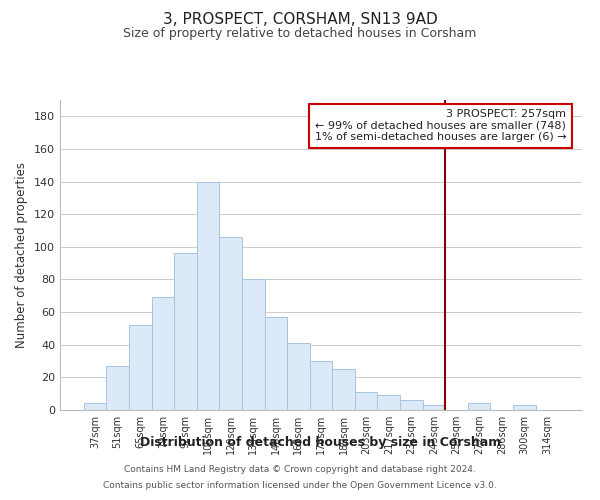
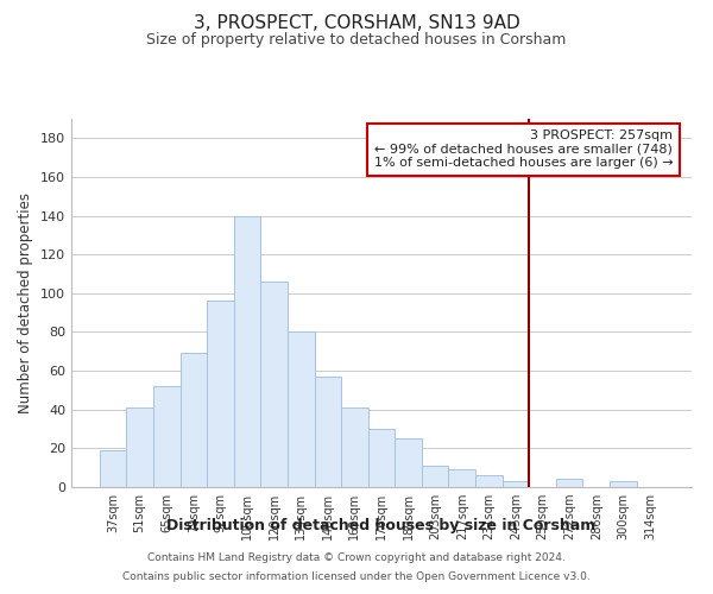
37sqm: 4 -> 19
51sqm: 27 -> 41
